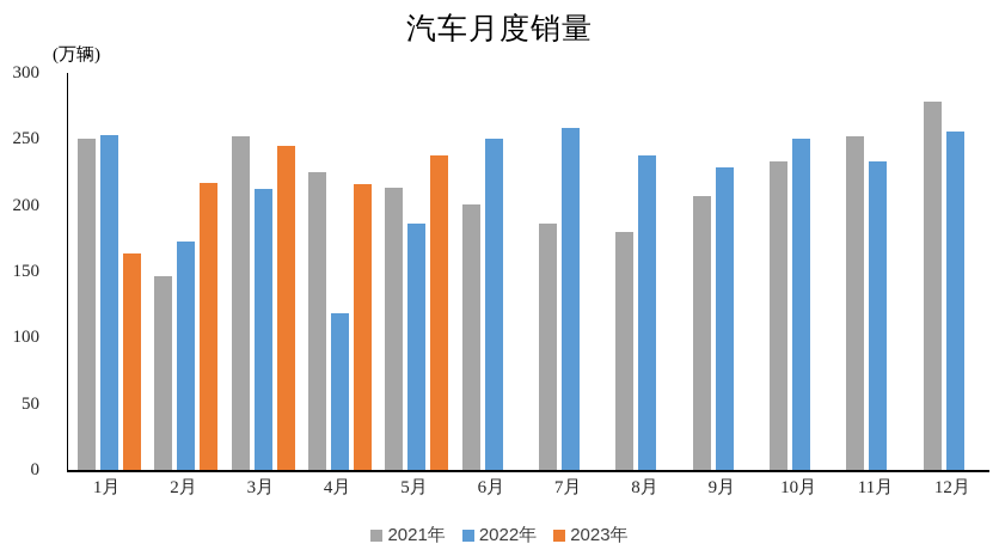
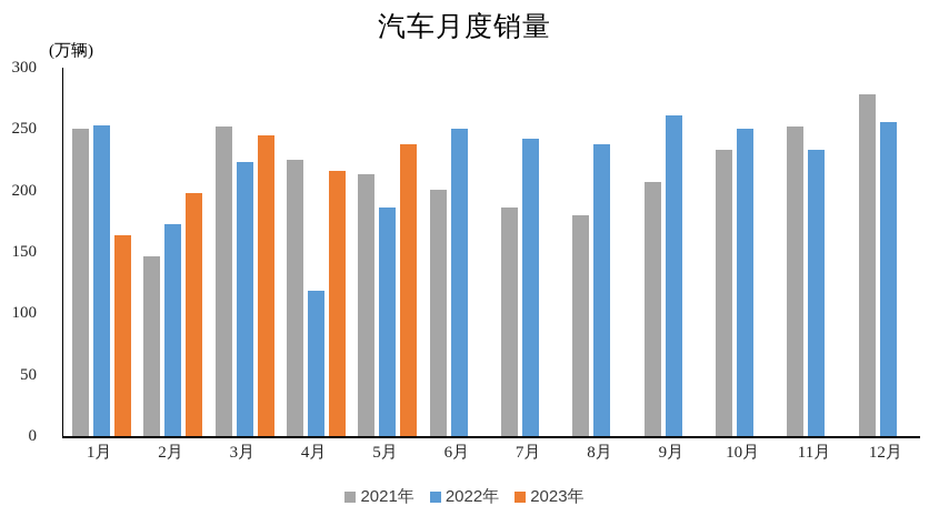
2023年/2月: 217 -> 198
2022年/3月: 212 -> 223
2022年/7月: 258 -> 242
2022年/9月: 229 -> 261
